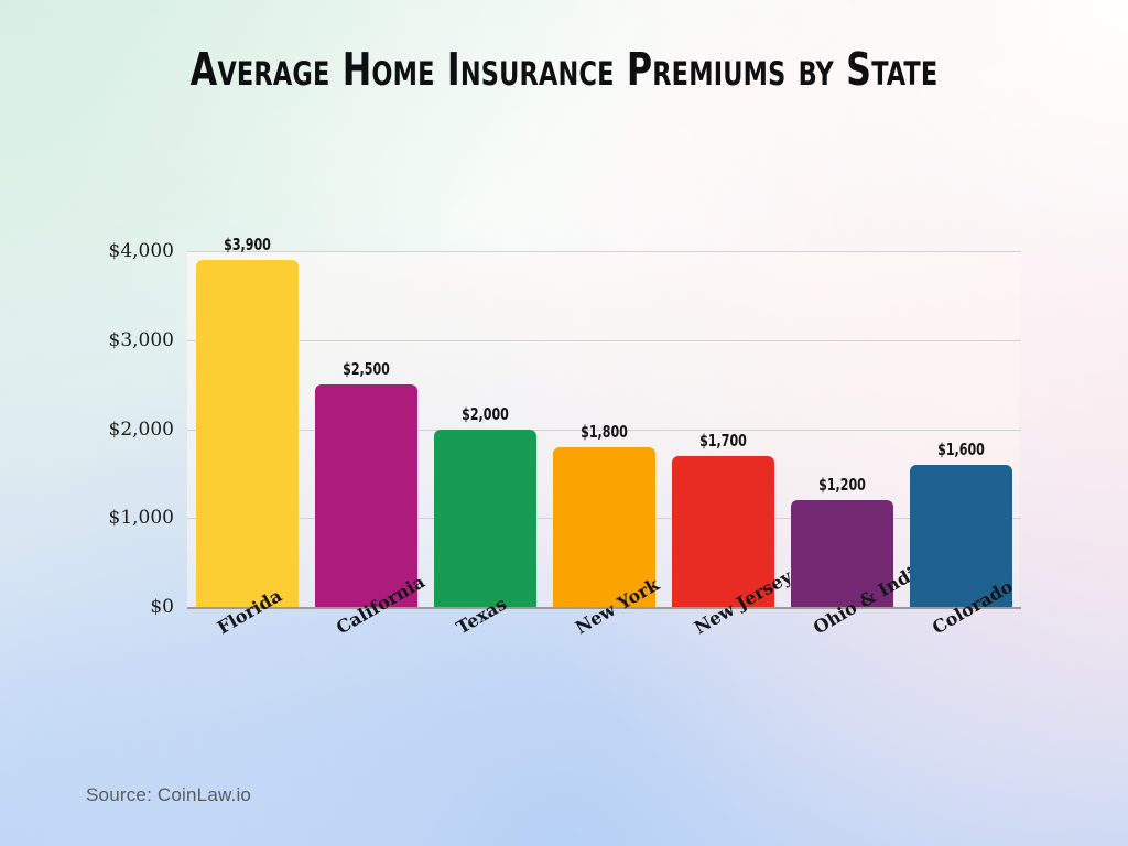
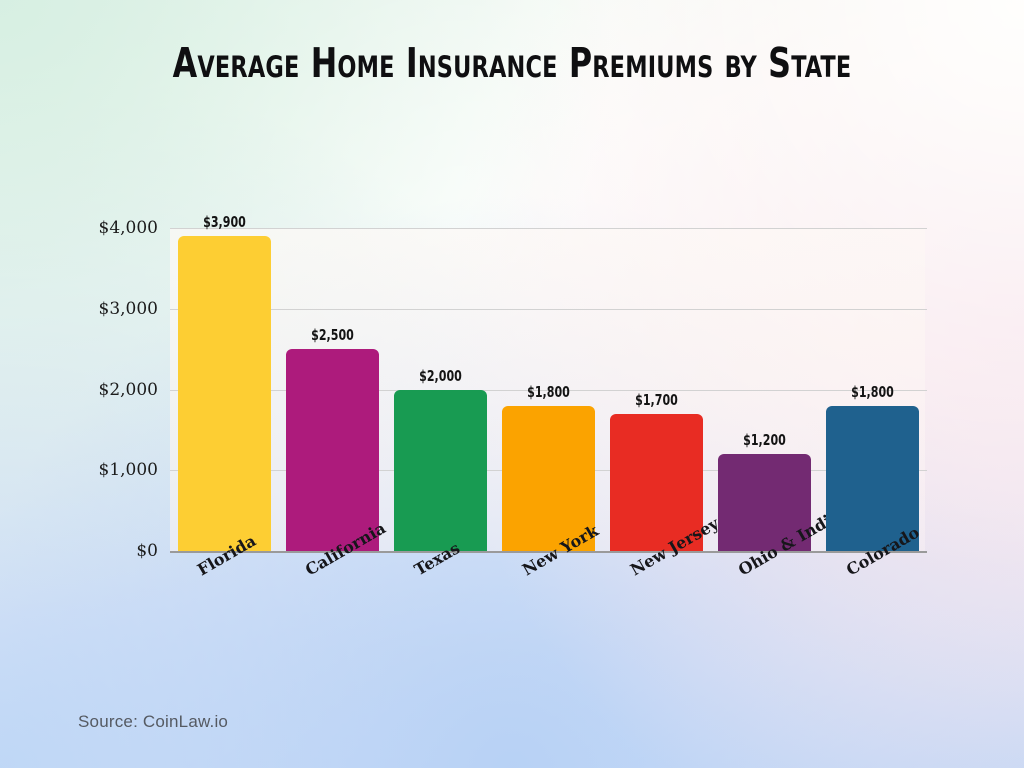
Colorado: $1,600 -> $1,800
